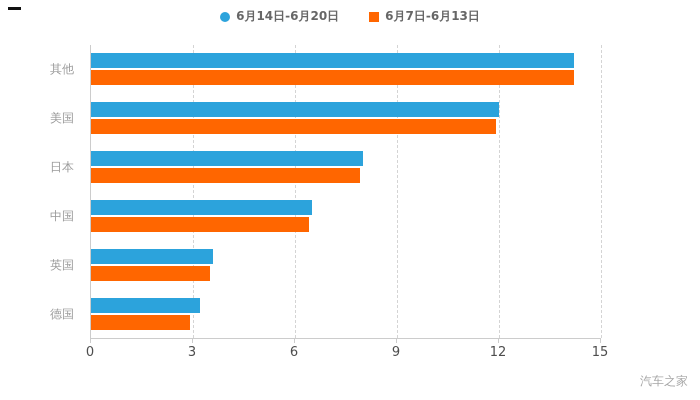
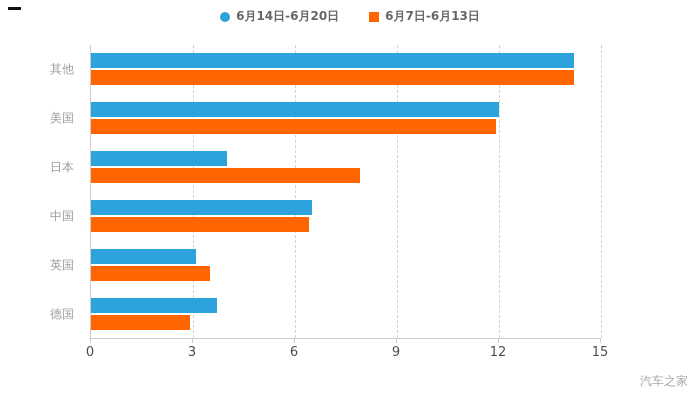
6月14日-6月20日/日本: 8.0 -> 4.0
6月14日-6月20日/英国: 3.6 -> 3.1
6月14日-6月20日/德国: 3.2 -> 3.7
